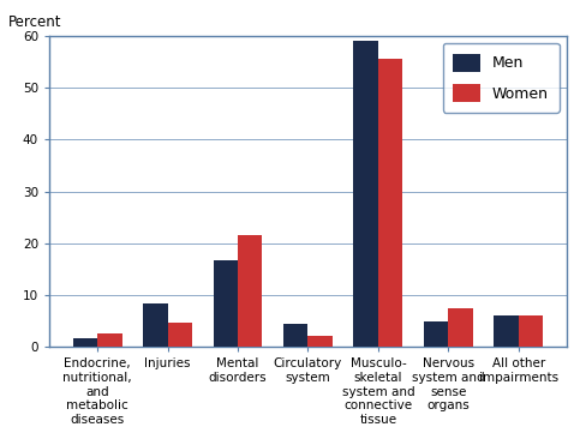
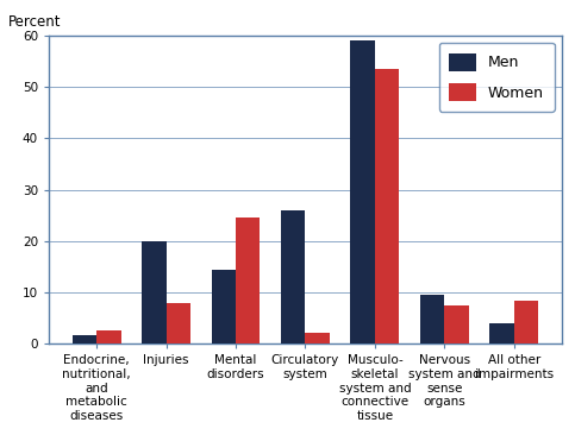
Men/Injuries: 8.4 -> 20.0
Women/Injuries: 4.7 -> 8.0
Men/Mental disorders: 16.7 -> 14.5
Women/Mental disorders: 21.7 -> 24.5
Men/Circulatory system: 4.5 -> 26.0
Women/Musculo- skeletal system and connective tissue: 55.5 -> 53.5
Men/Nervous system and sense organs: 5.0 -> 9.5
Men/All other impairments: 6.2 -> 4.0
Women/All other impairments: 6.2 -> 8.5
